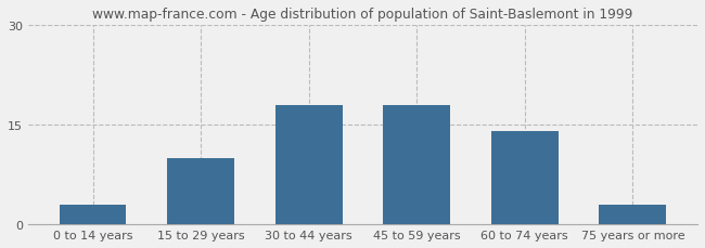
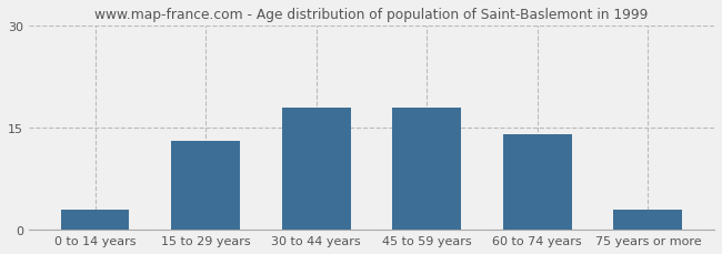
15 to 29 years: 10 -> 13
